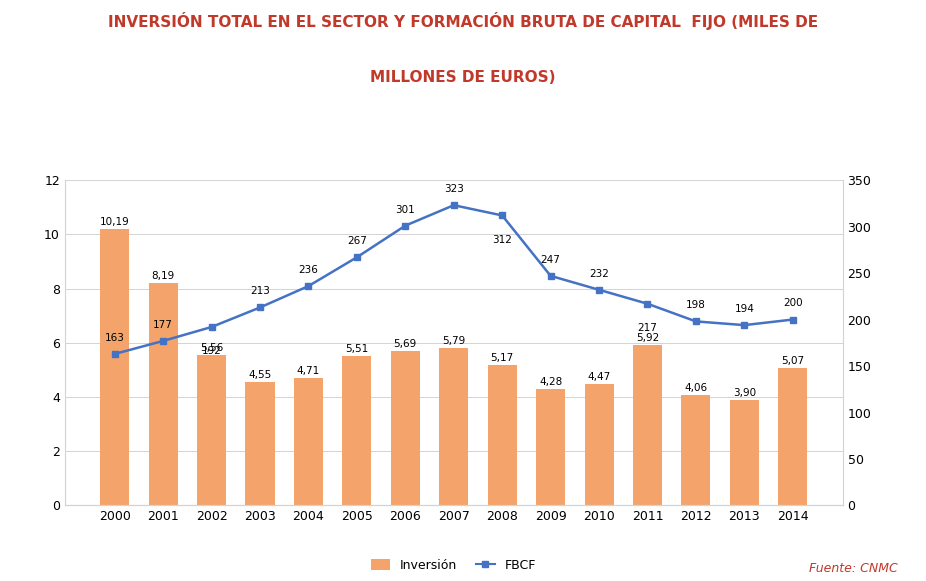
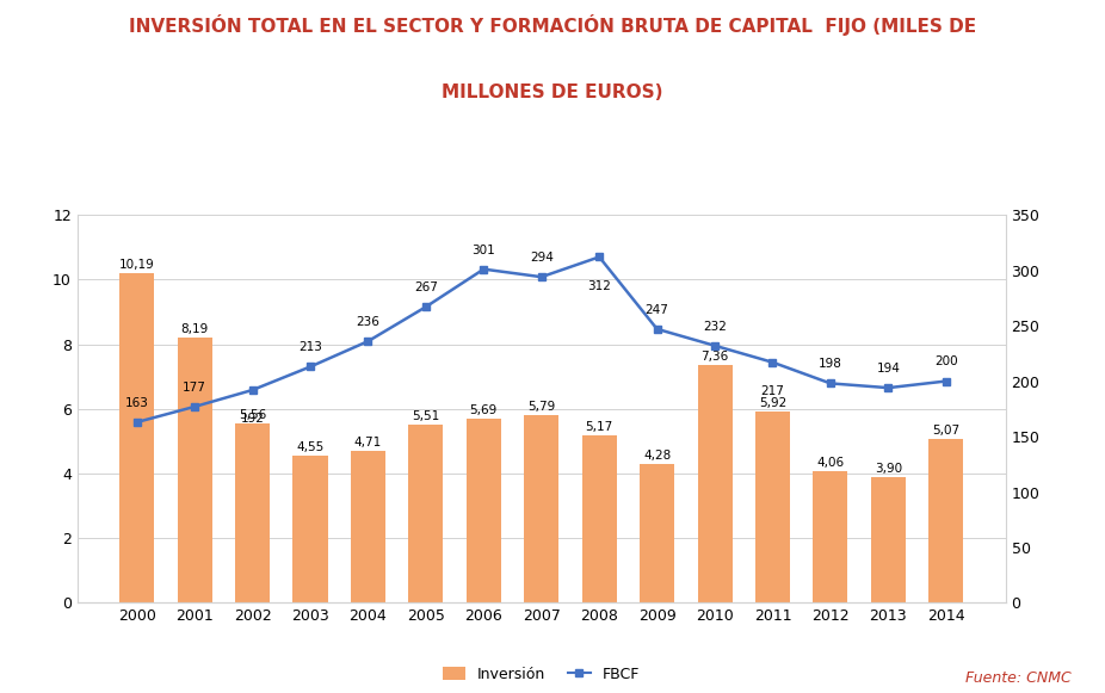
FBCF/2007: 323 -> 294
Inversión/2010: 4,47 -> 7,36
